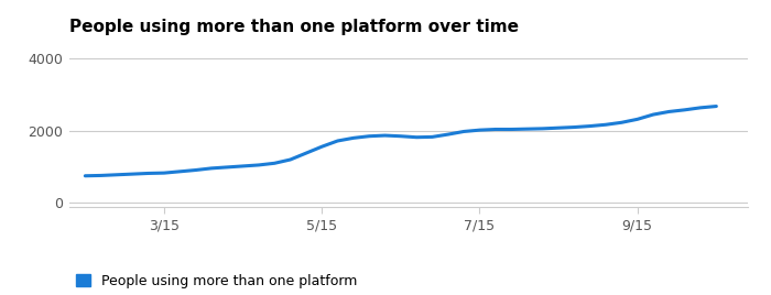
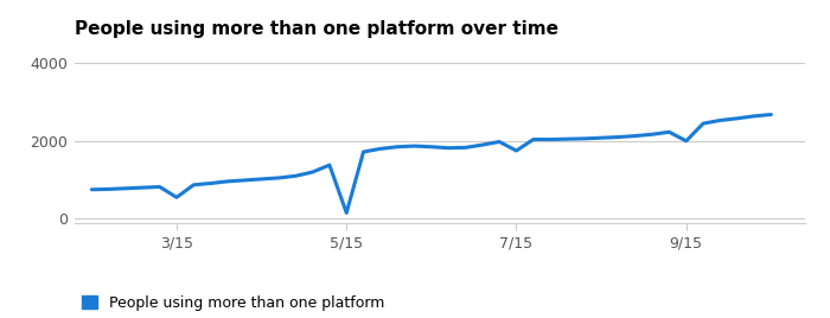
3/15: 830 -> 550
5/15: 1560 -> 150
7/15: 2020 -> 1750
9/15: 2320 -> 2000
